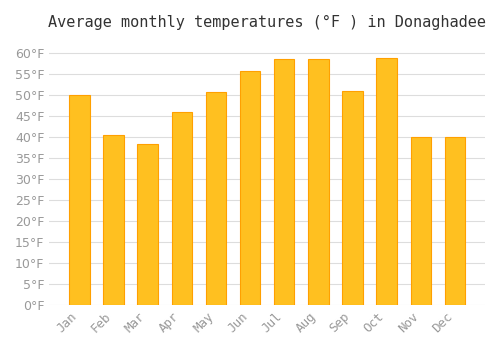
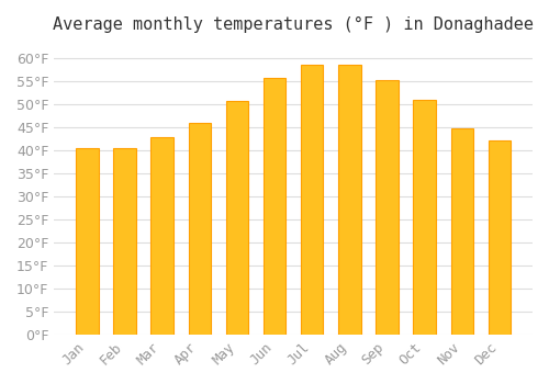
Jan: 50.0°F -> 40.6°F
Mar: 38.5°F -> 43.0°F
Sep: 51.0°F -> 55.4°F
Oct: 59.0°F -> 51.1°F
Nov: 40.0°F -> 44.8°F
Dec: 40.0°F -> 42.3°F
